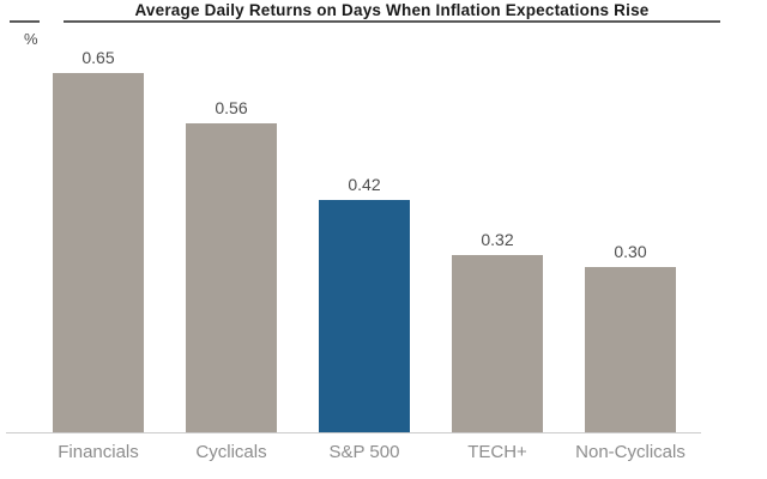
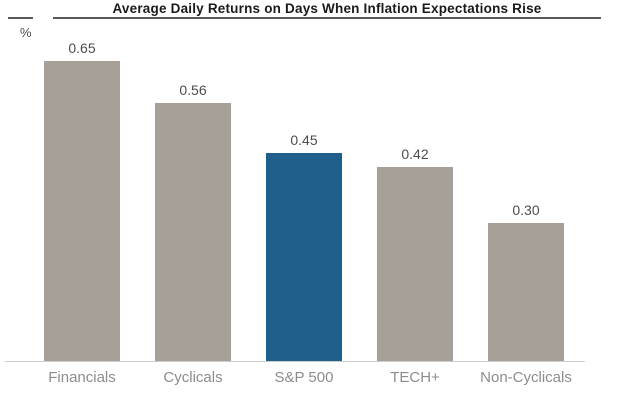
S&P 500: 0.42 -> 0.45
TECH+: 0.32 -> 0.42
